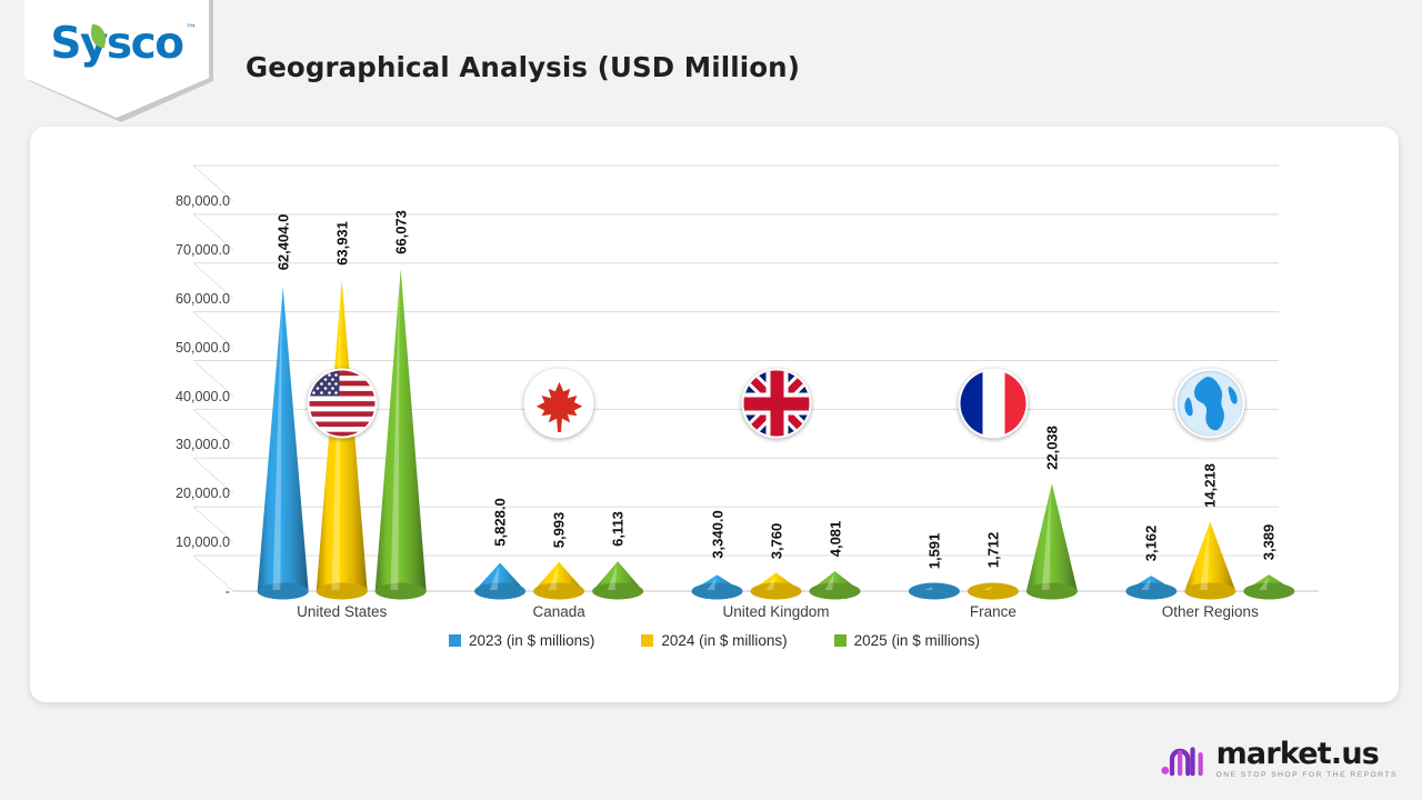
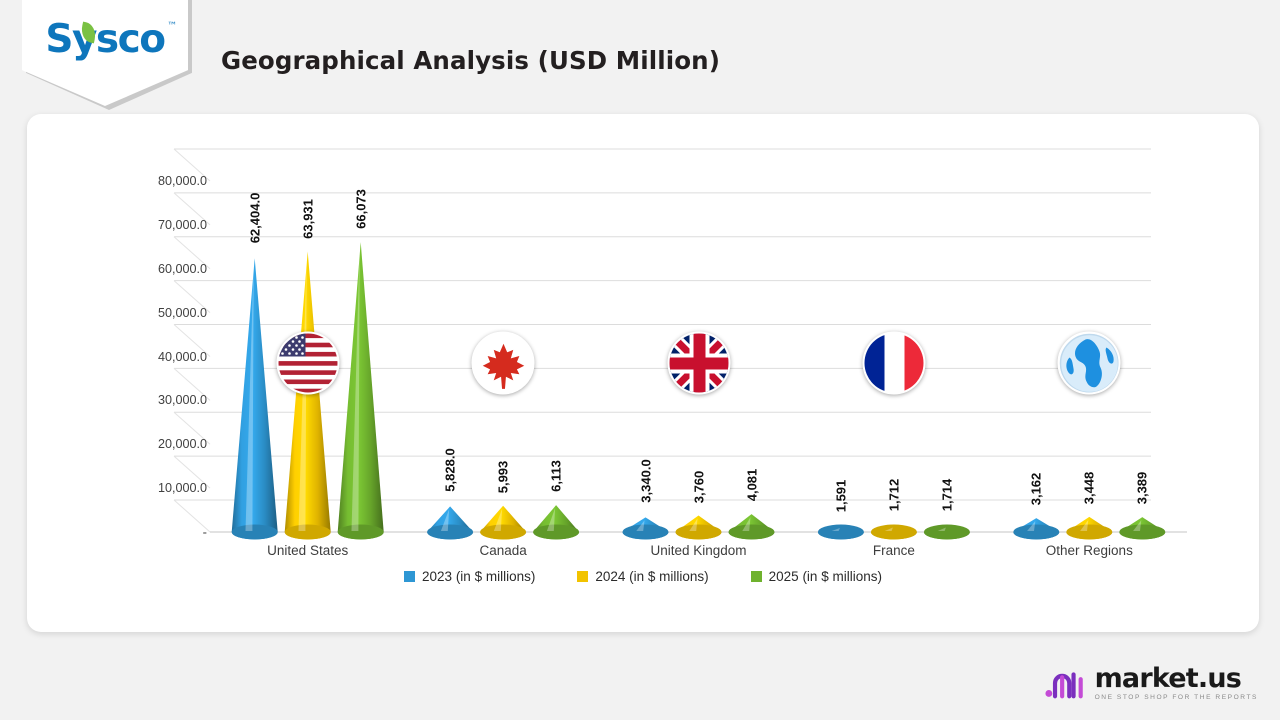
2025 (in $ millions)/France: 22,038 -> 1,714
2024 (in $ millions)/Other Regions: 14,218 -> 3,448
